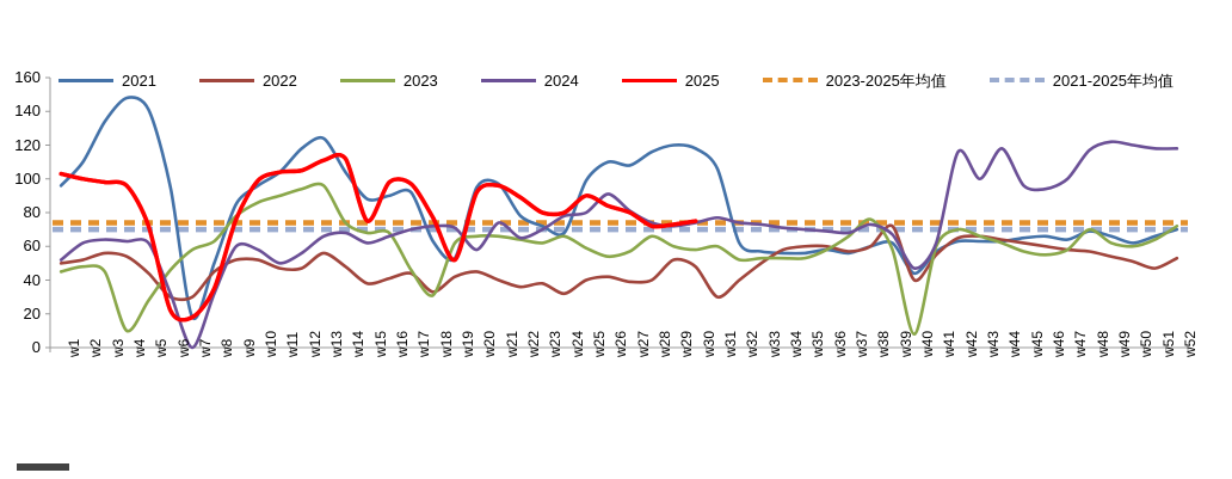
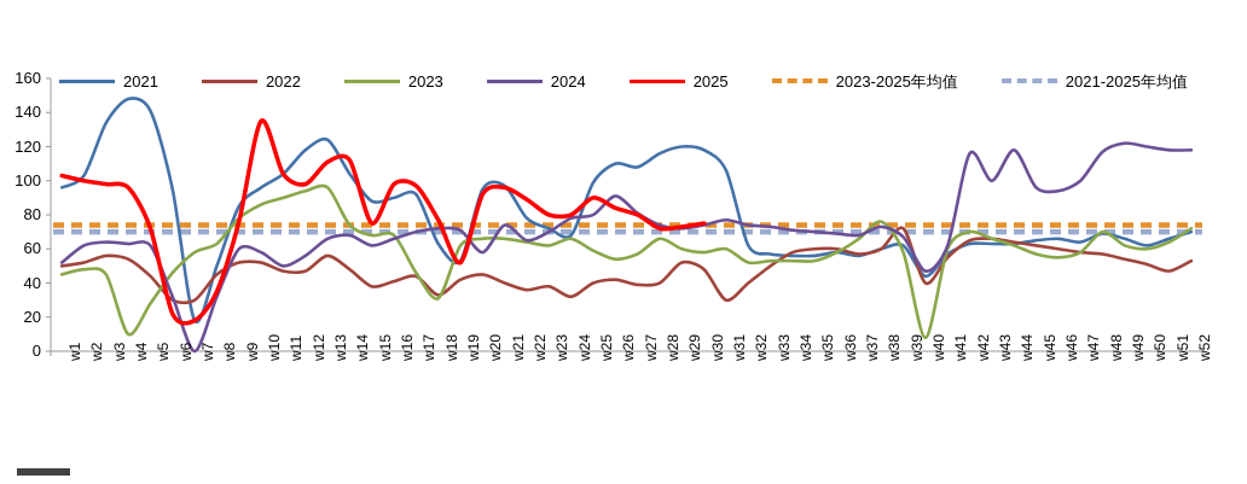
2021/w2: 110 -> 103
2025/w10: 99 -> 135
2025/w12: 105 -> 98
